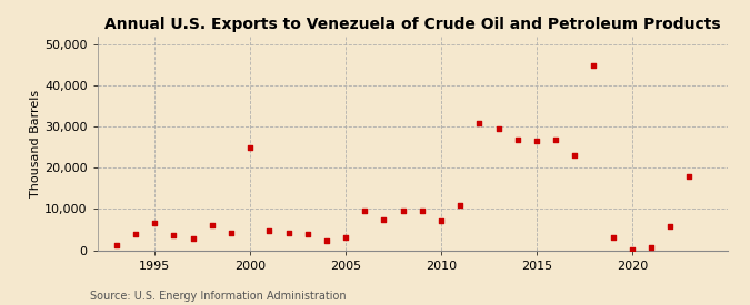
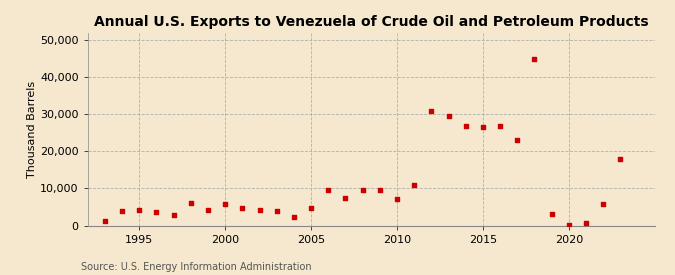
1995: 6,500 -> 4,100
2000: 25,000 -> 5,800
2005: 3,000 -> 4,700
